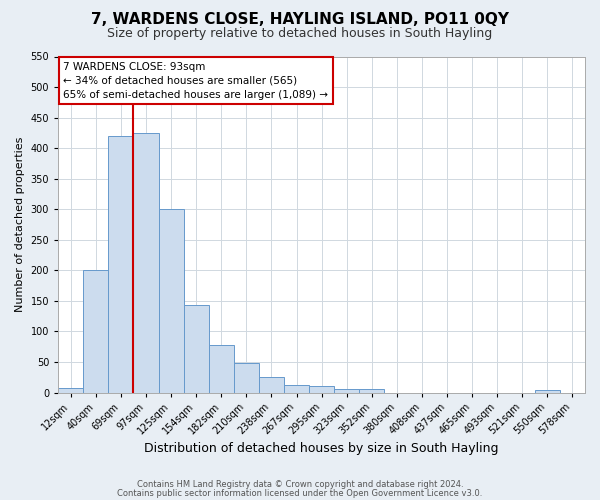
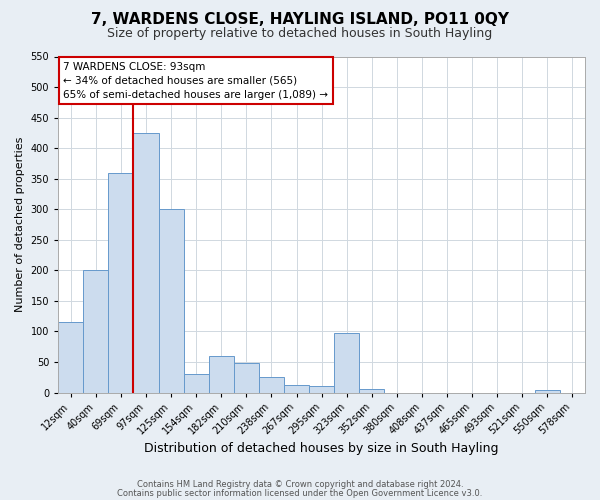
12sqm: 8 -> 116
69sqm: 420 -> 360
154sqm: 143 -> 30
182sqm: 78 -> 60
323sqm: 6 -> 98
